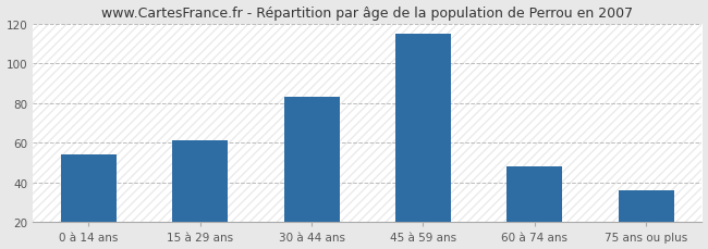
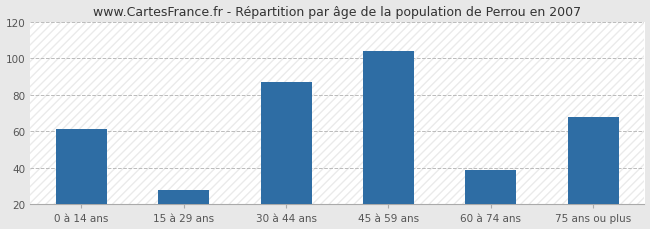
0 à 14 ans: 54 -> 61
15 à 29 ans: 61 -> 28
30 à 44 ans: 83 -> 87
45 à 59 ans: 115 -> 104
60 à 74 ans: 48 -> 39
75 ans ou plus: 36 -> 68
